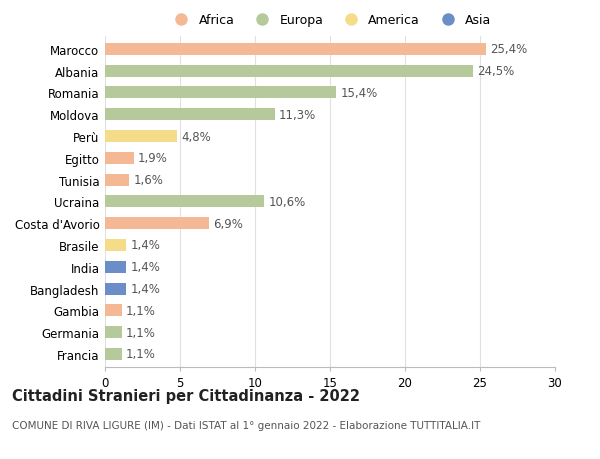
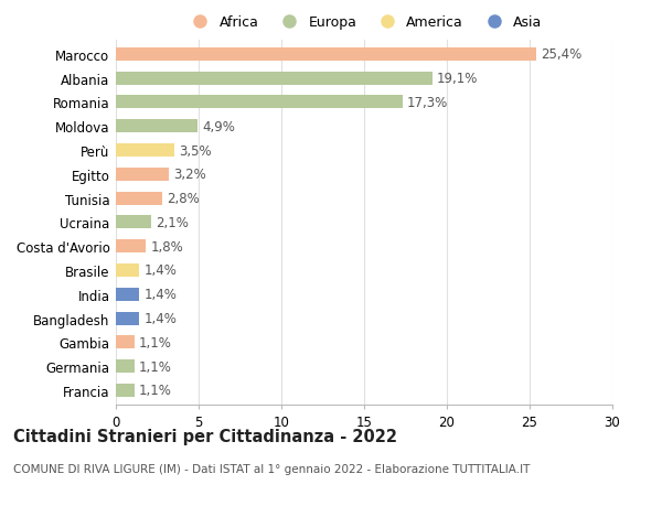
Albania: 24,5% -> 19,1%
Romania: 15,4% -> 17,3%
Moldova: 11,3% -> 4,9%
Perù: 4,8% -> 3,5%
Egitto: 1,9% -> 3,2%
Tunisia: 1,6% -> 2,8%
Ucraina: 10,6% -> 2,1%
Costa d'Avorio: 6,9% -> 1,8%
